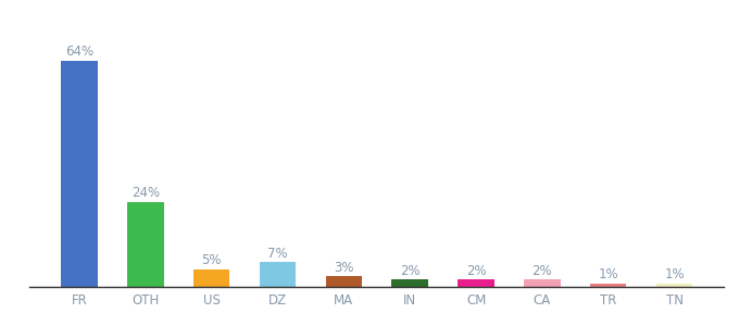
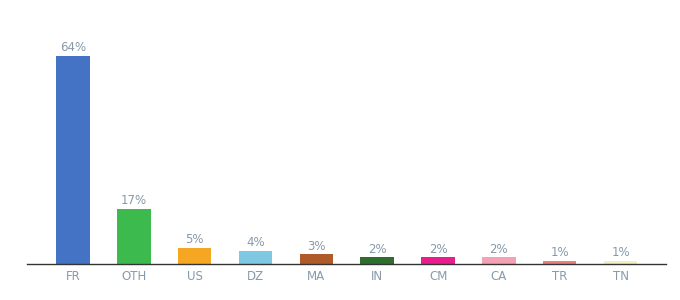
OTH: 24% -> 17%
DZ: 7% -> 4%
